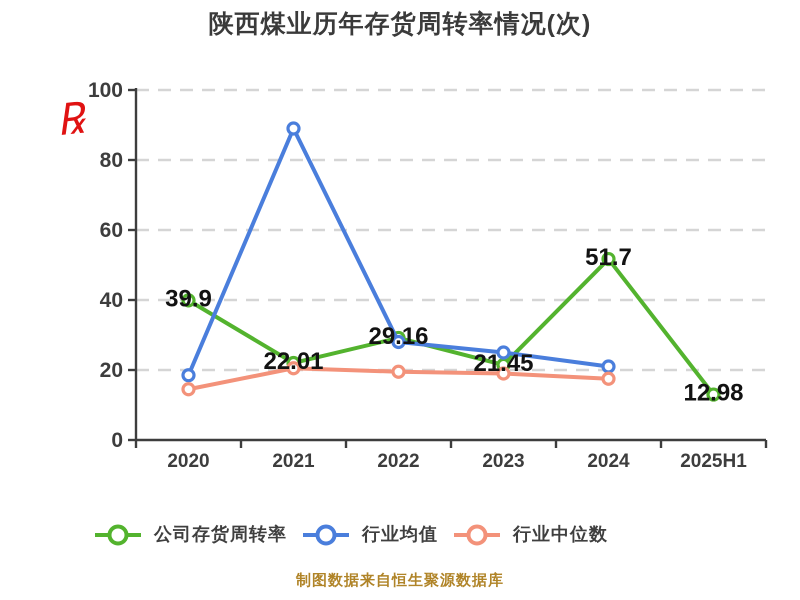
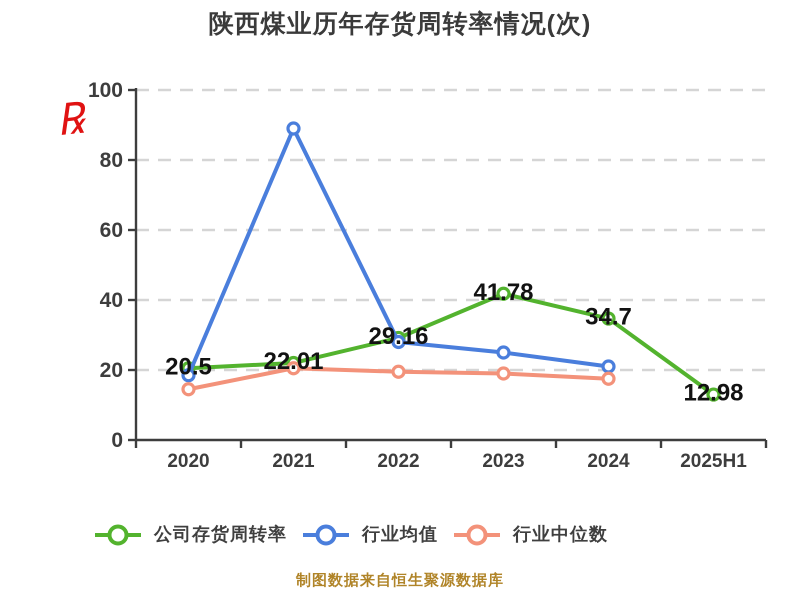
公司存货周转率/2020: 39.9 -> 20.5
公司存货周转率/2023: 21.45 -> 41.78
公司存货周转率/2024: 51.7 -> 34.7
